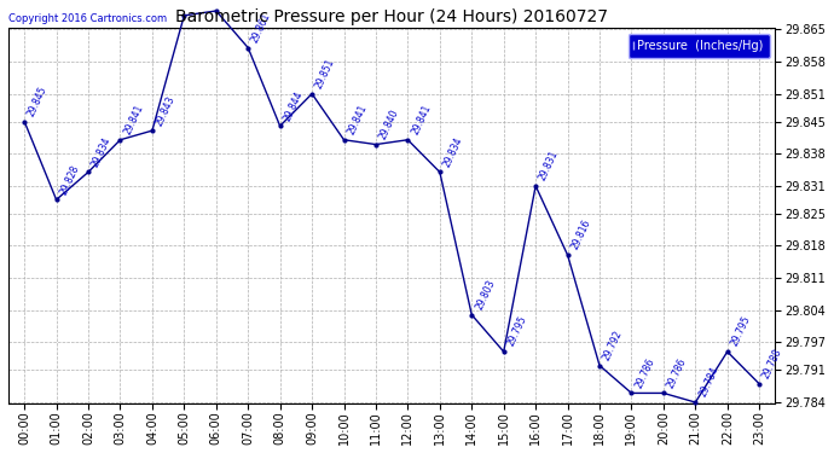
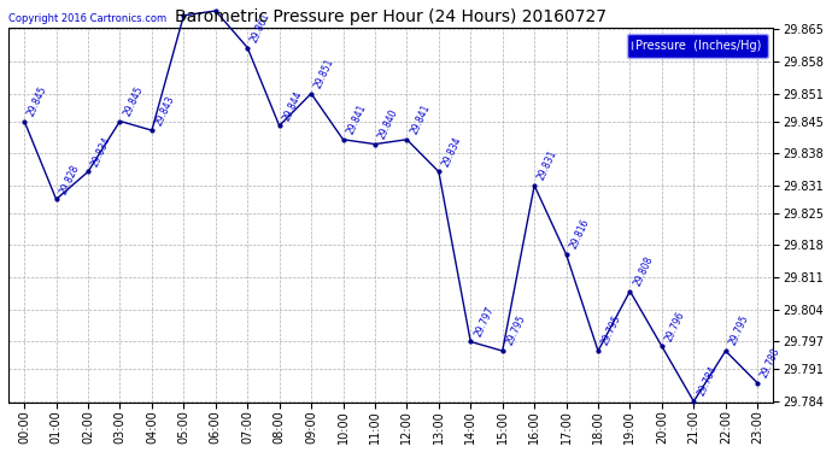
03:00: 29.841 -> 29.845
14:00: 29.803 -> 29.797
18:00: 29.792 -> 29.795
19:00: 29.786 -> 29.808
20:00: 29.786 -> 29.796
